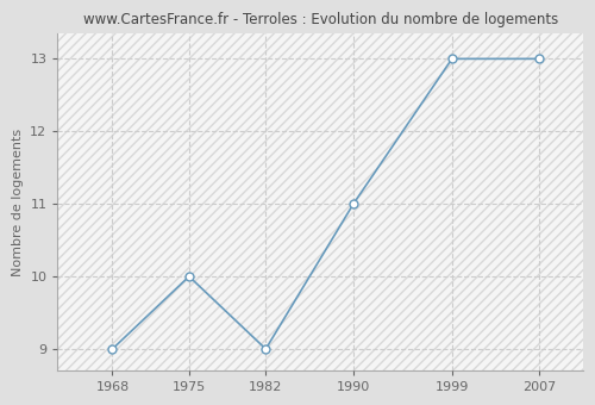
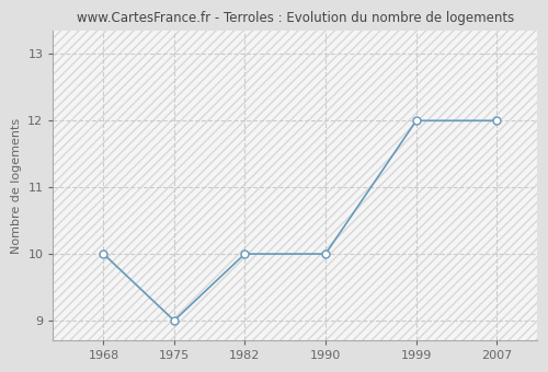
1968: 9 -> 10
1975: 10 -> 9
1982: 9 -> 10
1990: 11 -> 10
1999: 13 -> 12
2007: 13 -> 12
